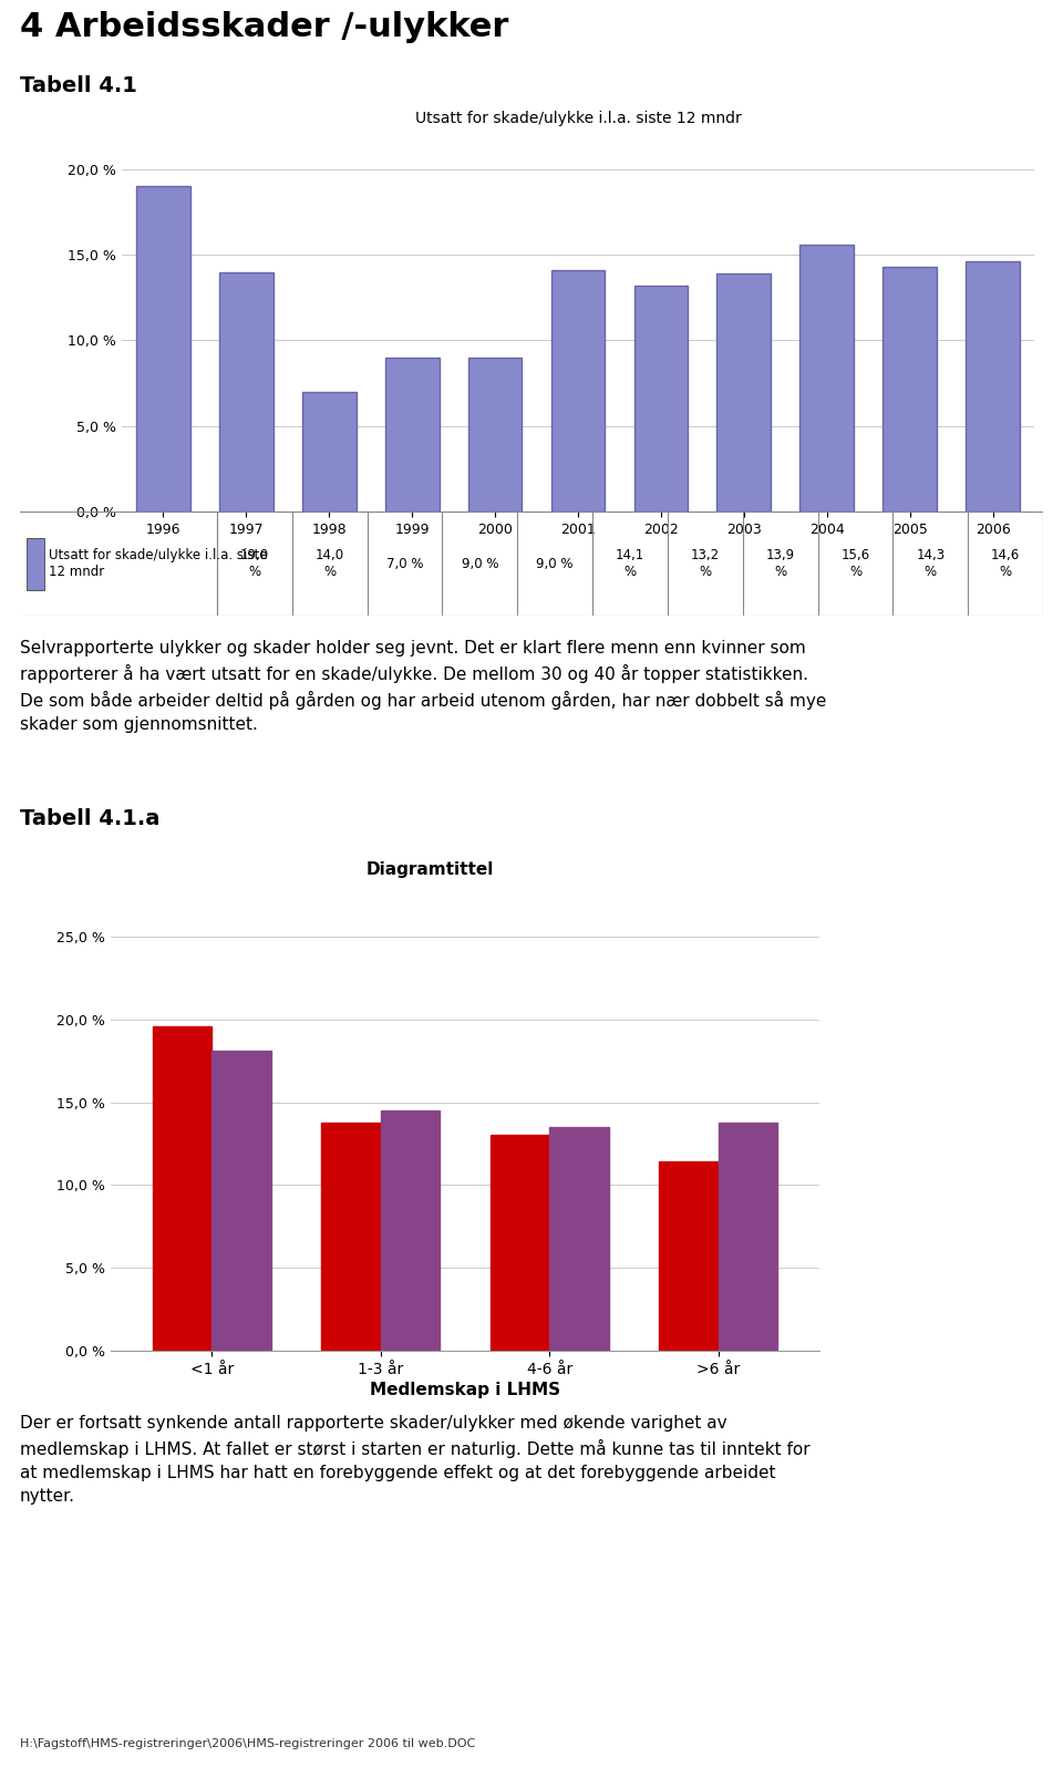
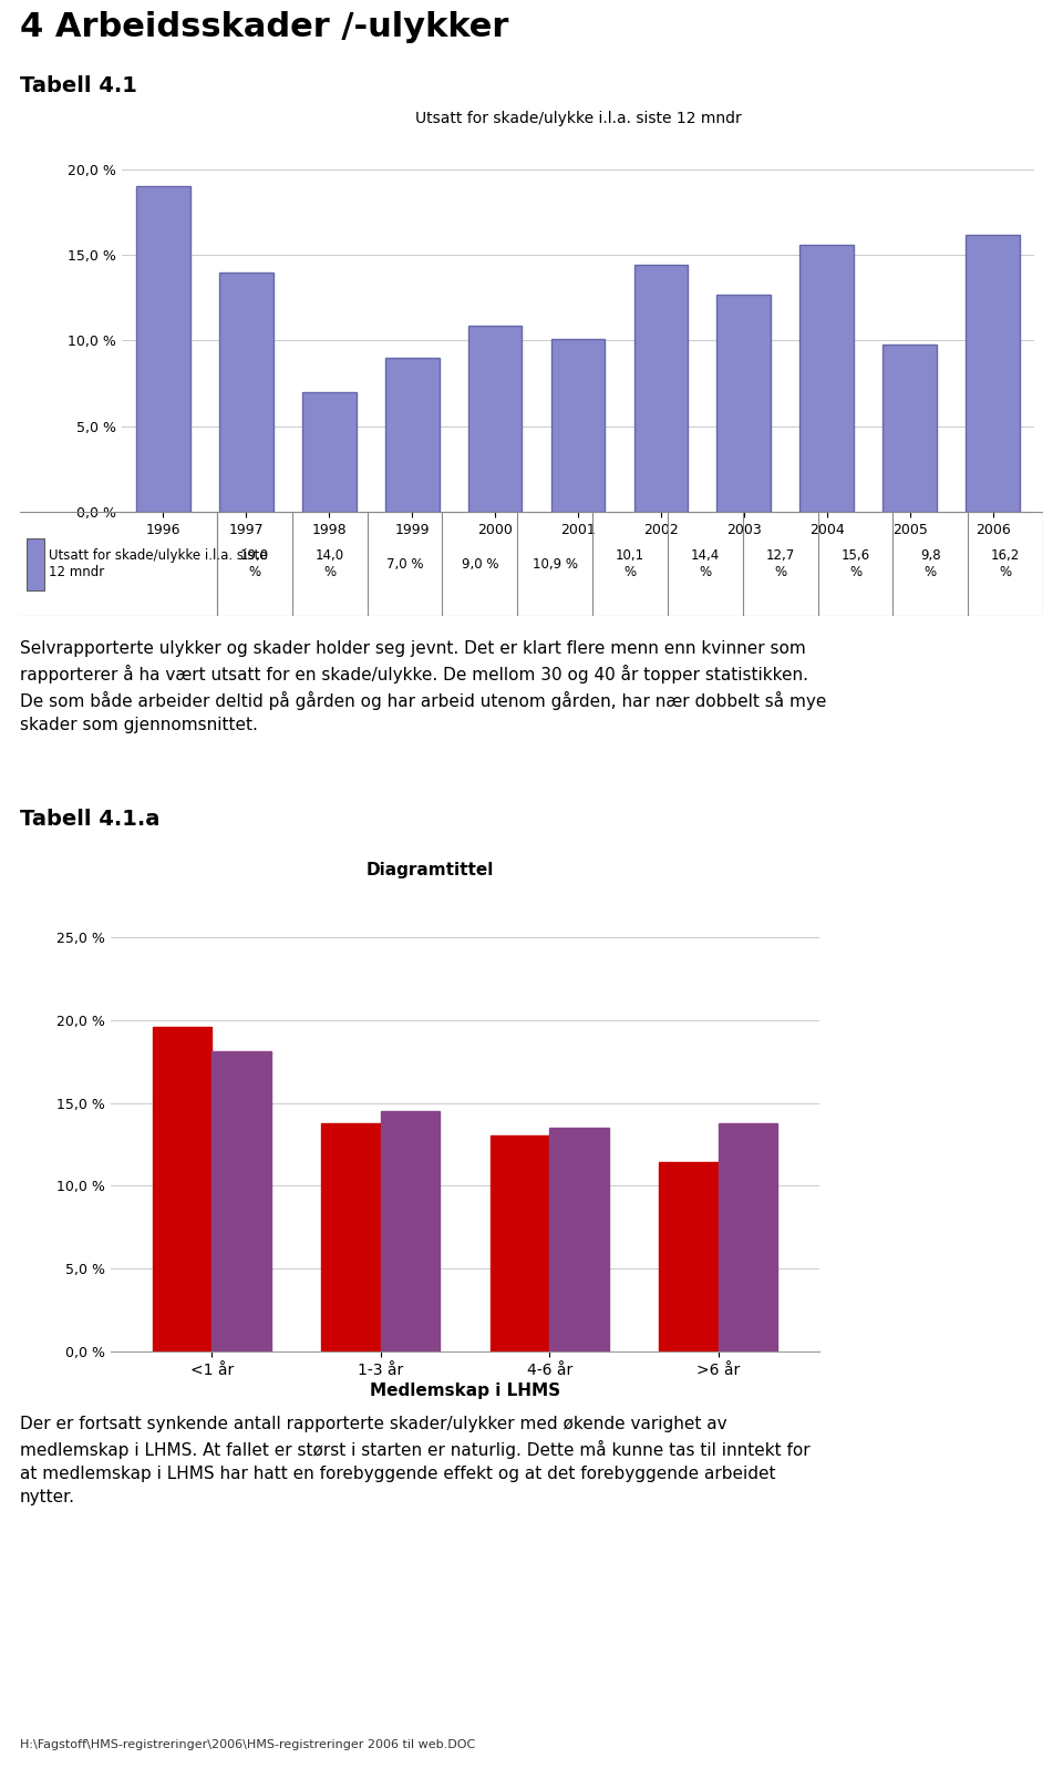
2000: 9,0 -> 10,9
2001: 14,1 -> 10,1
2002: 13,2 -> 14,4
2003: 13,9 -> 12,7
2005: 14,3 -> 9,8
2006: 14,6 -> 16,2
